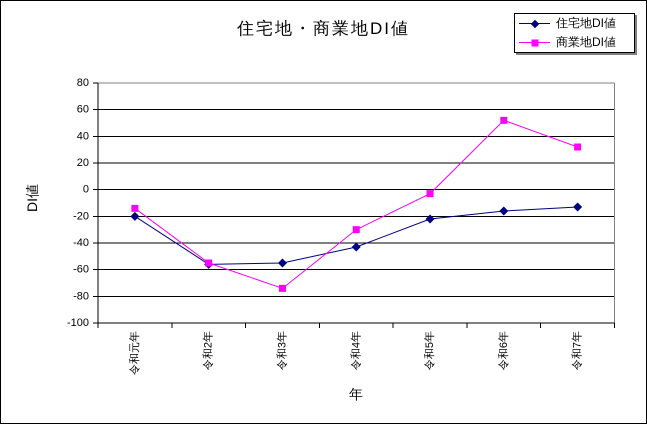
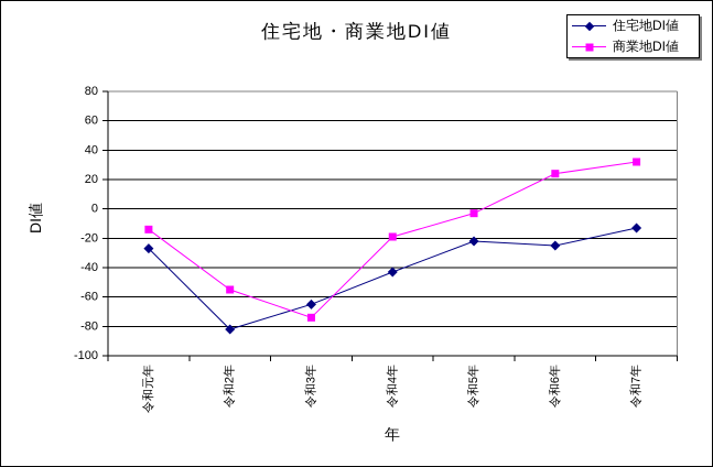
住宅地DI値/令和元年: -20 -> -27
住宅地DI値/令和2年: -56 -> -82
住宅地DI値/令和3年: -55 -> -65
商業地DI値/令和4年: -30 -> -19
住宅地DI値/令和6年: -16 -> -25
商業地DI値/令和6年: 52 -> 24
